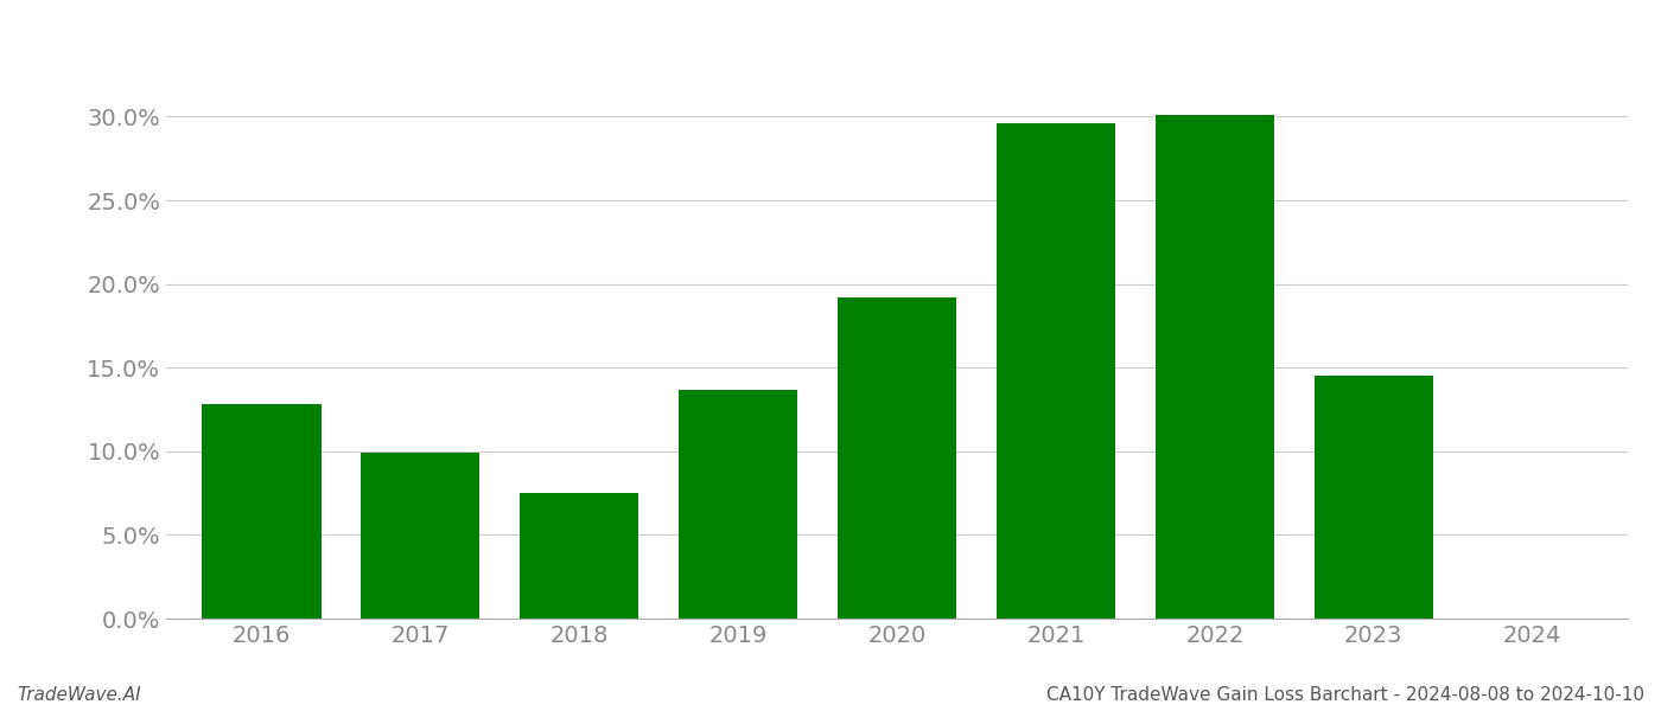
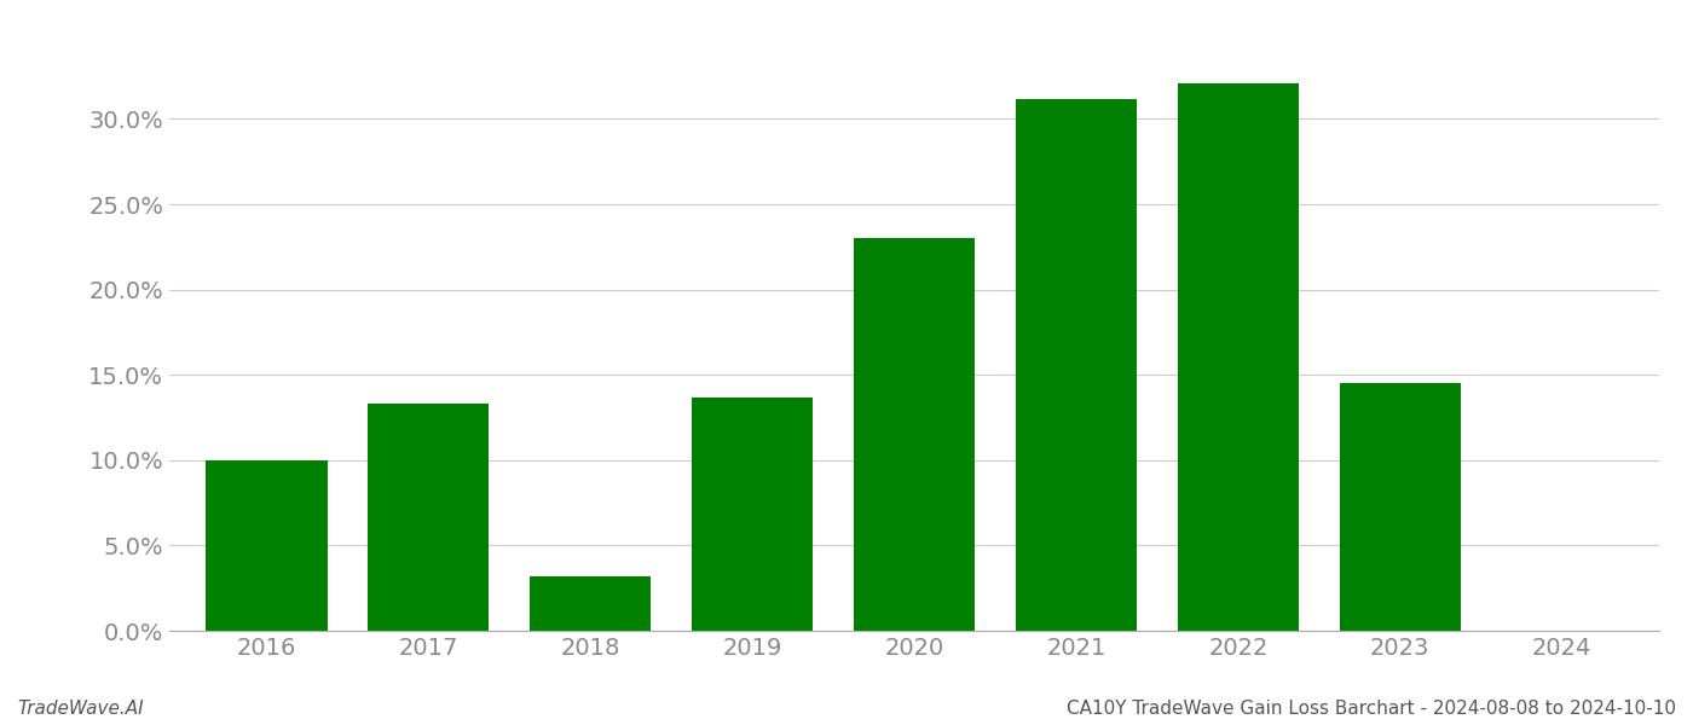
2016: 12.8% -> 10.0%
2017: 9.9% -> 13.3%
2018: 7.5% -> 3.2%
2020: 19.2% -> 23.0%
2021: 29.6% -> 31.2%
2022: 30.1% -> 32.1%
